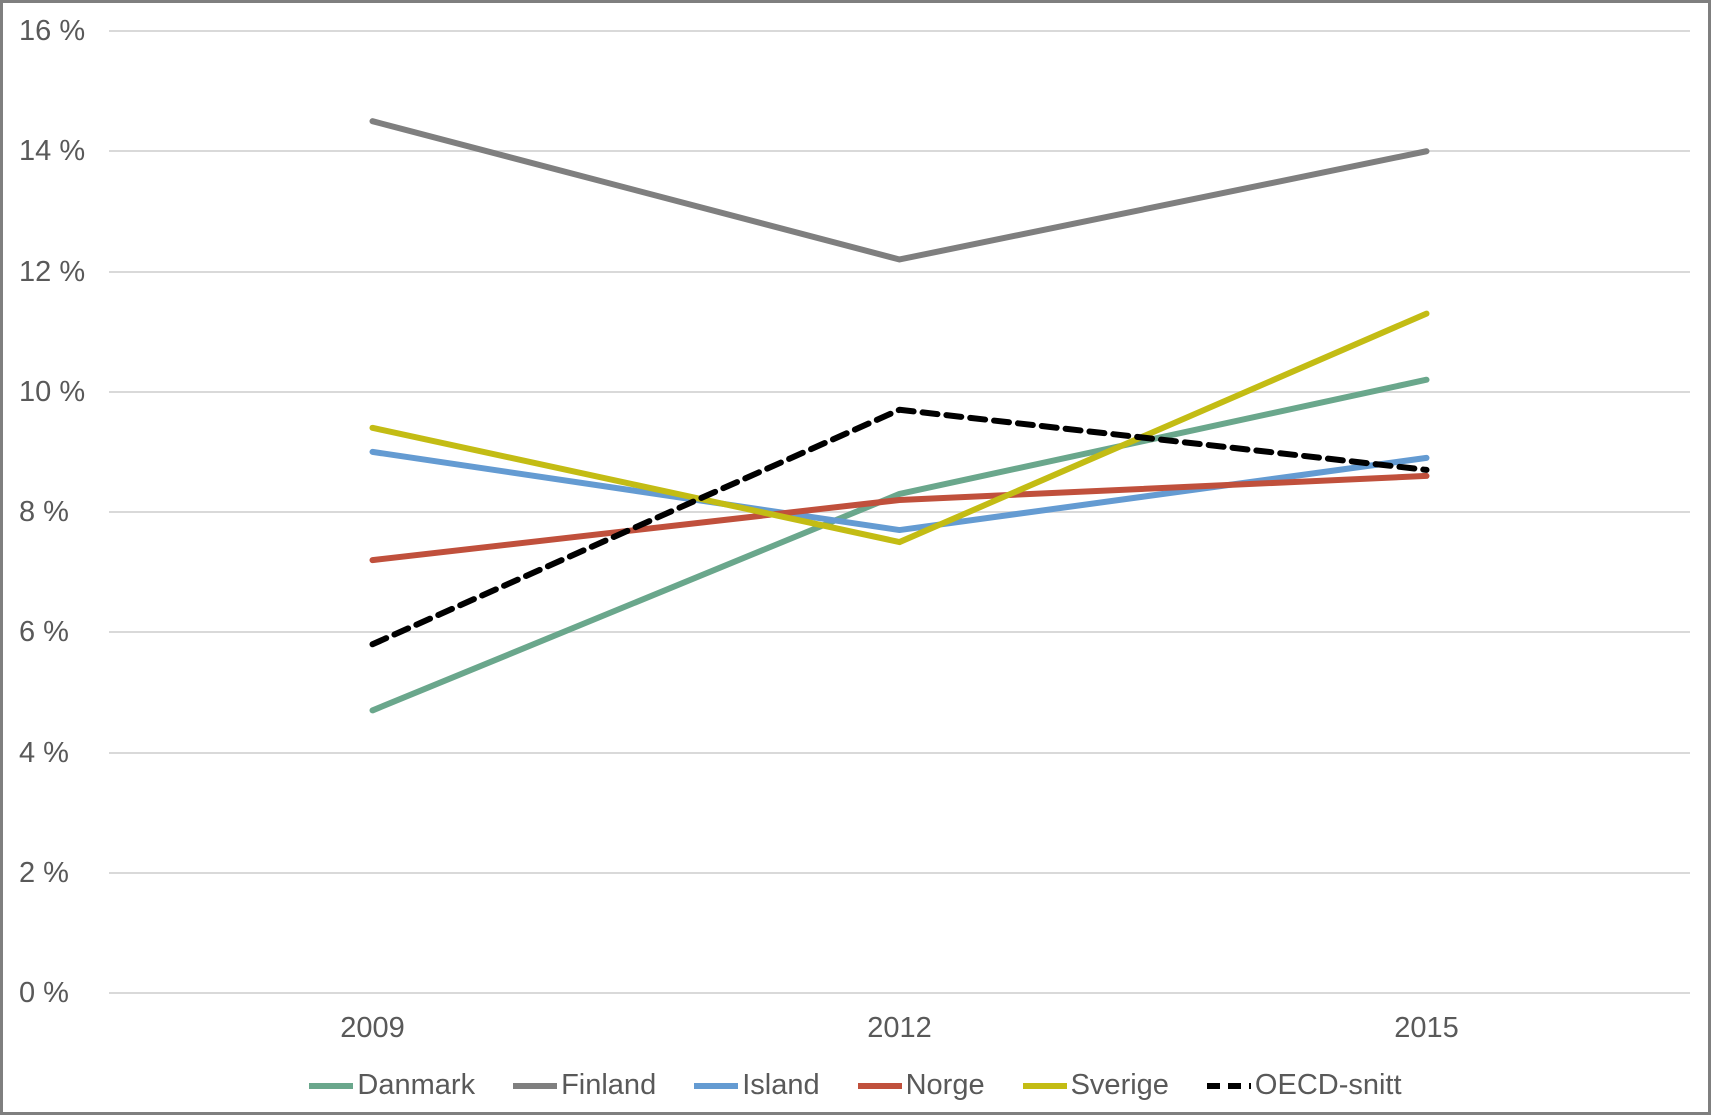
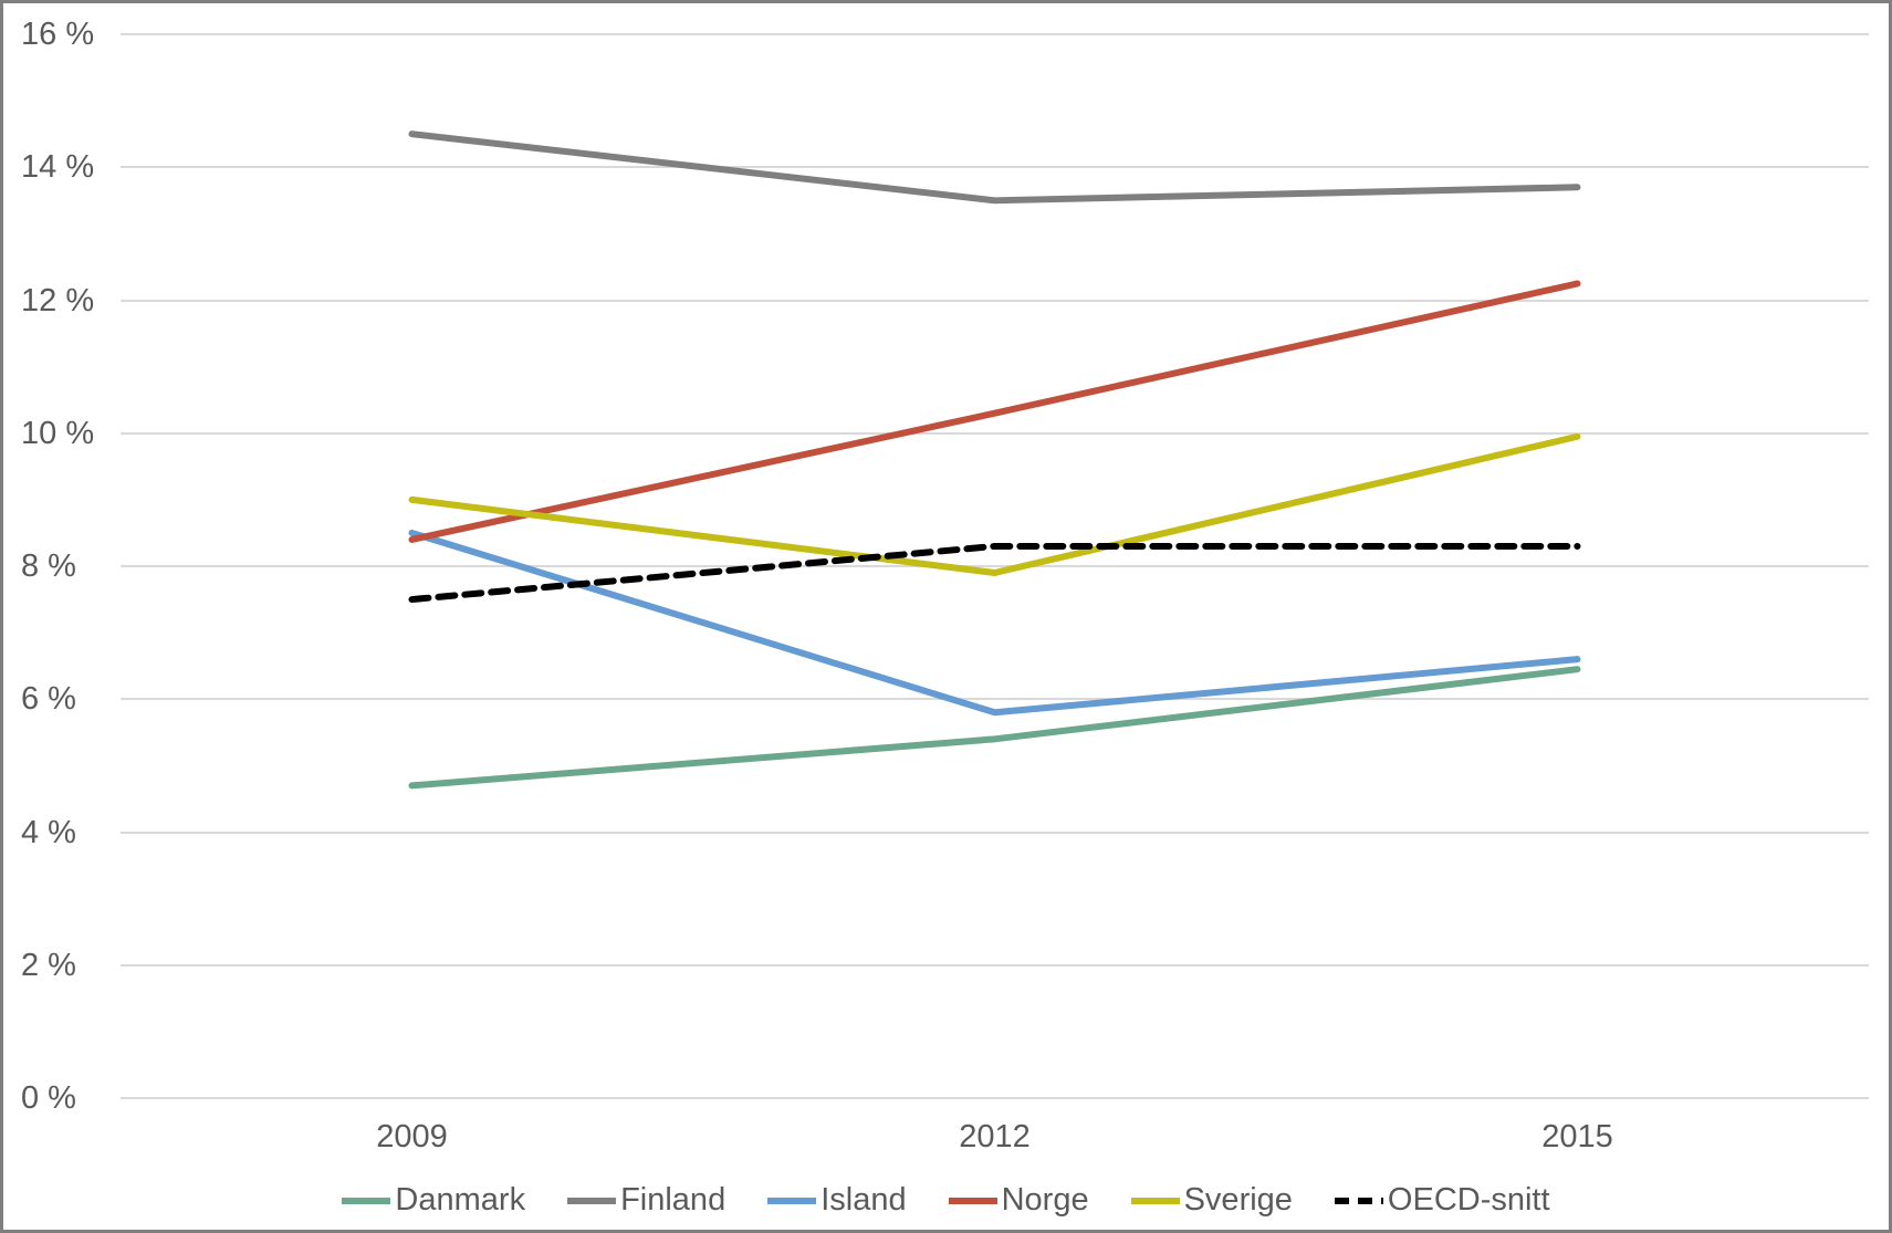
Island/2009: 9.0% -> 8.5%
Norge/2009: 7.2% -> 8.4%
Sverige/2009: 9.4% -> 9.0%
OECD-snitt/2009: 5.8% -> 7.5%
Danmark/2012: 8.3% -> 5.4%
Finland/2012: 12.2% -> 13.5%
Island/2012: 7.7% -> 5.8%
Norge/2012: 8.2% -> 10.3%
Sverige/2012: 7.5% -> 7.9%
OECD-snitt/2012: 9.7% -> 8.3%
Danmark/2015: 10.2% -> 6.5%
Finland/2015: 14.0% -> 13.7%
Island/2015: 8.9% -> 6.6%
Norge/2015: 8.6% -> 12.2%
Sverige/2015: 11.3% -> 9.9%
OECD-snitt/2015: 8.7% -> 8.3%
